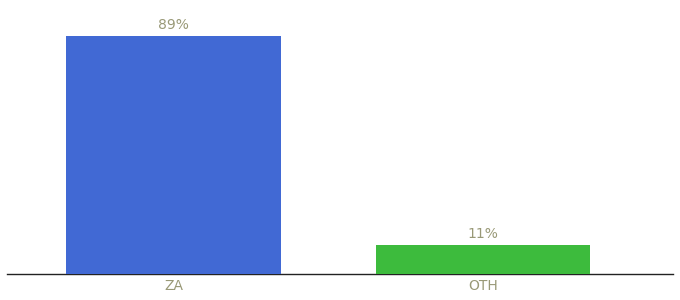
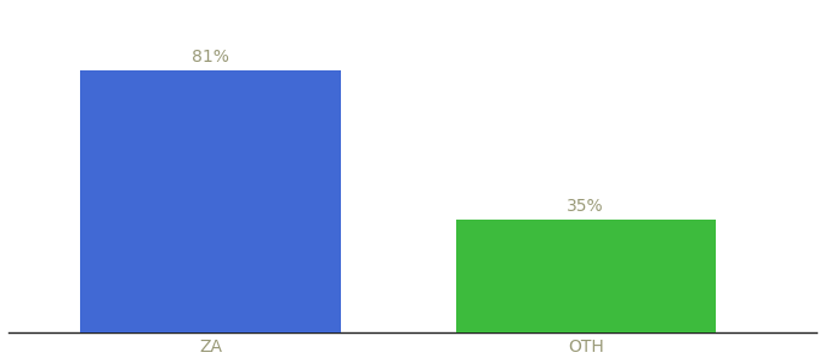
ZA: 89% -> 81%
OTH: 11% -> 35%
